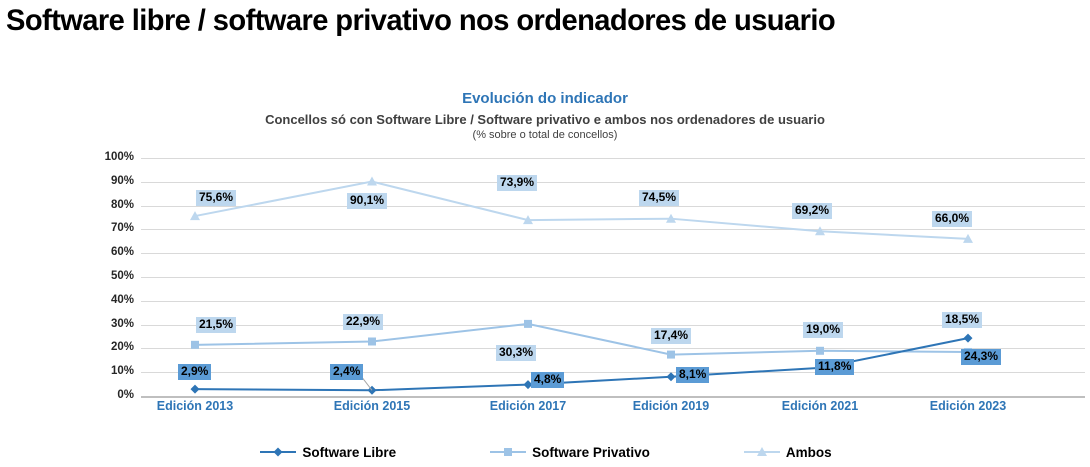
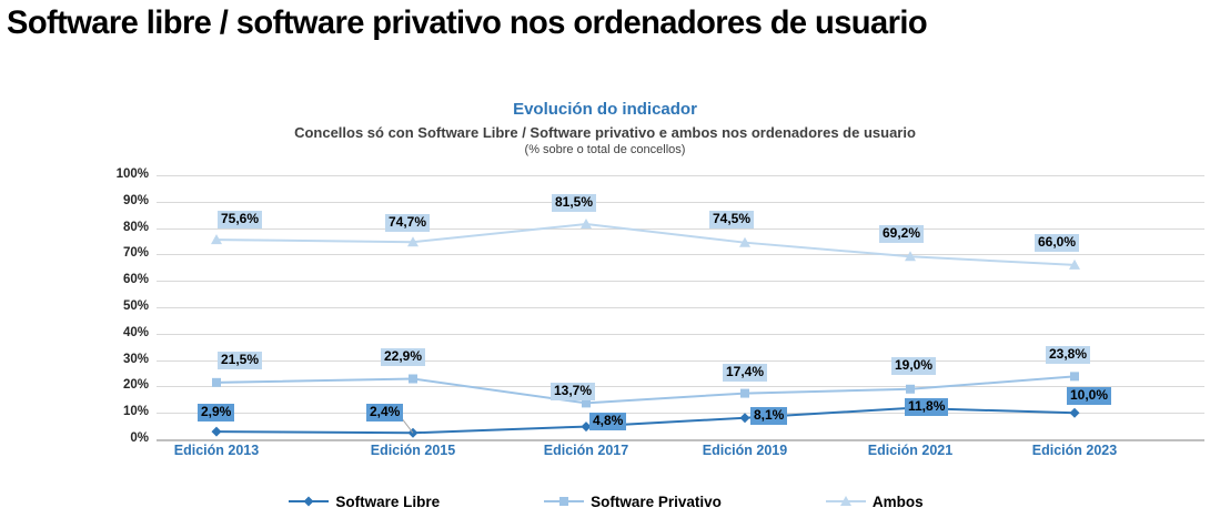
Ambos/Edición 2015: 90,1% -> 74,7%
Software Privativo/Edición 2017: 30,3% -> 13,7%
Ambos/Edición 2017: 73,9% -> 81,5%
Software Libre/Edición 2023: 24,3% -> 10,0%
Software Privativo/Edición 2023: 18,5% -> 23,8%
